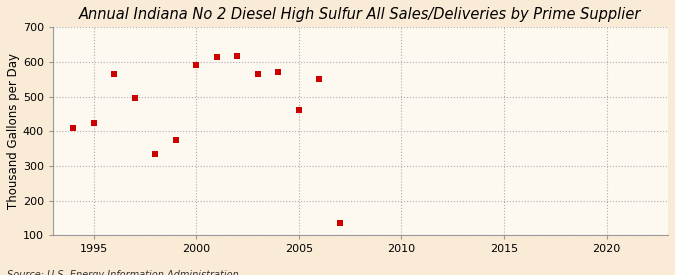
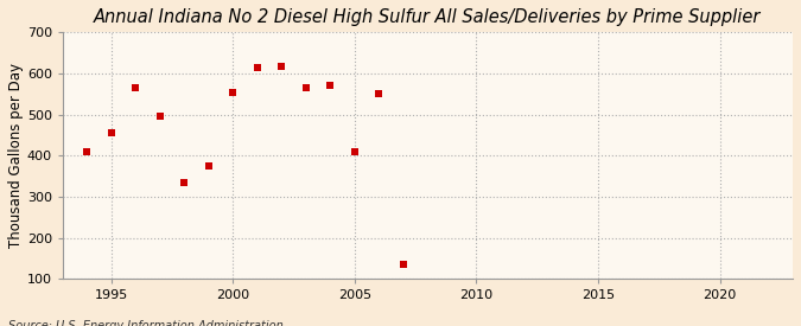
1995: 425 -> 455
2000: 590 -> 555
2005: 460 -> 410
